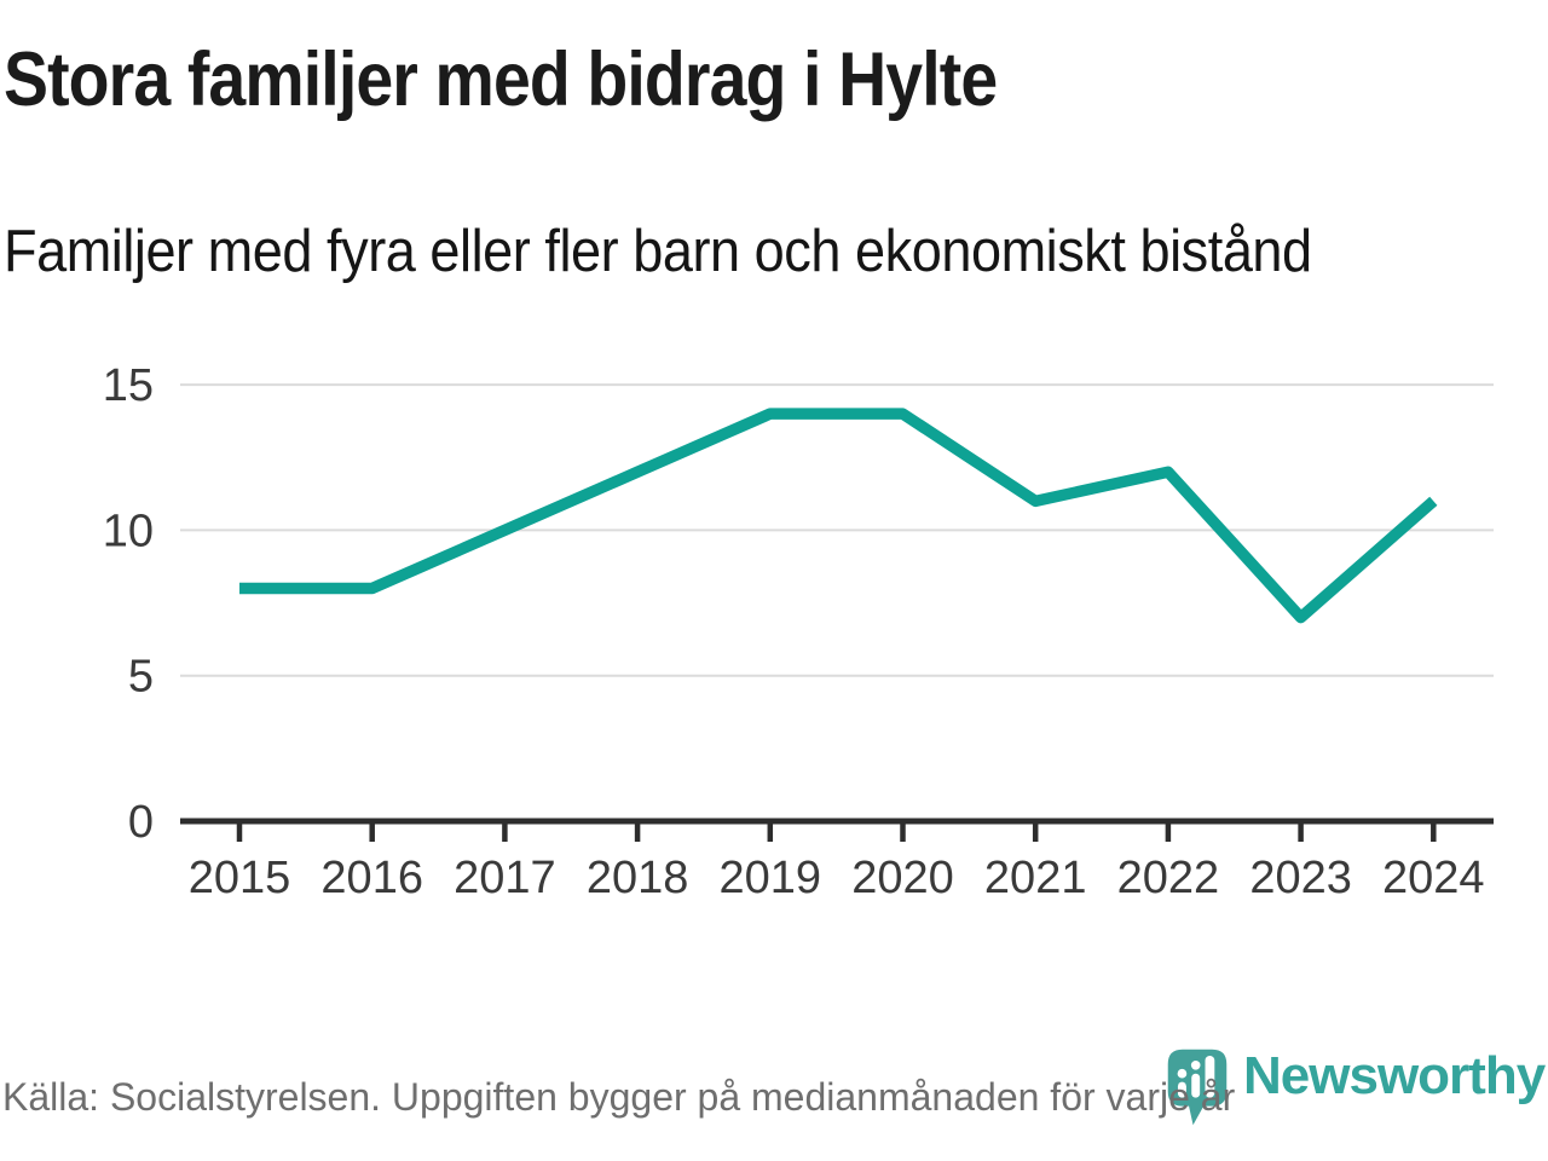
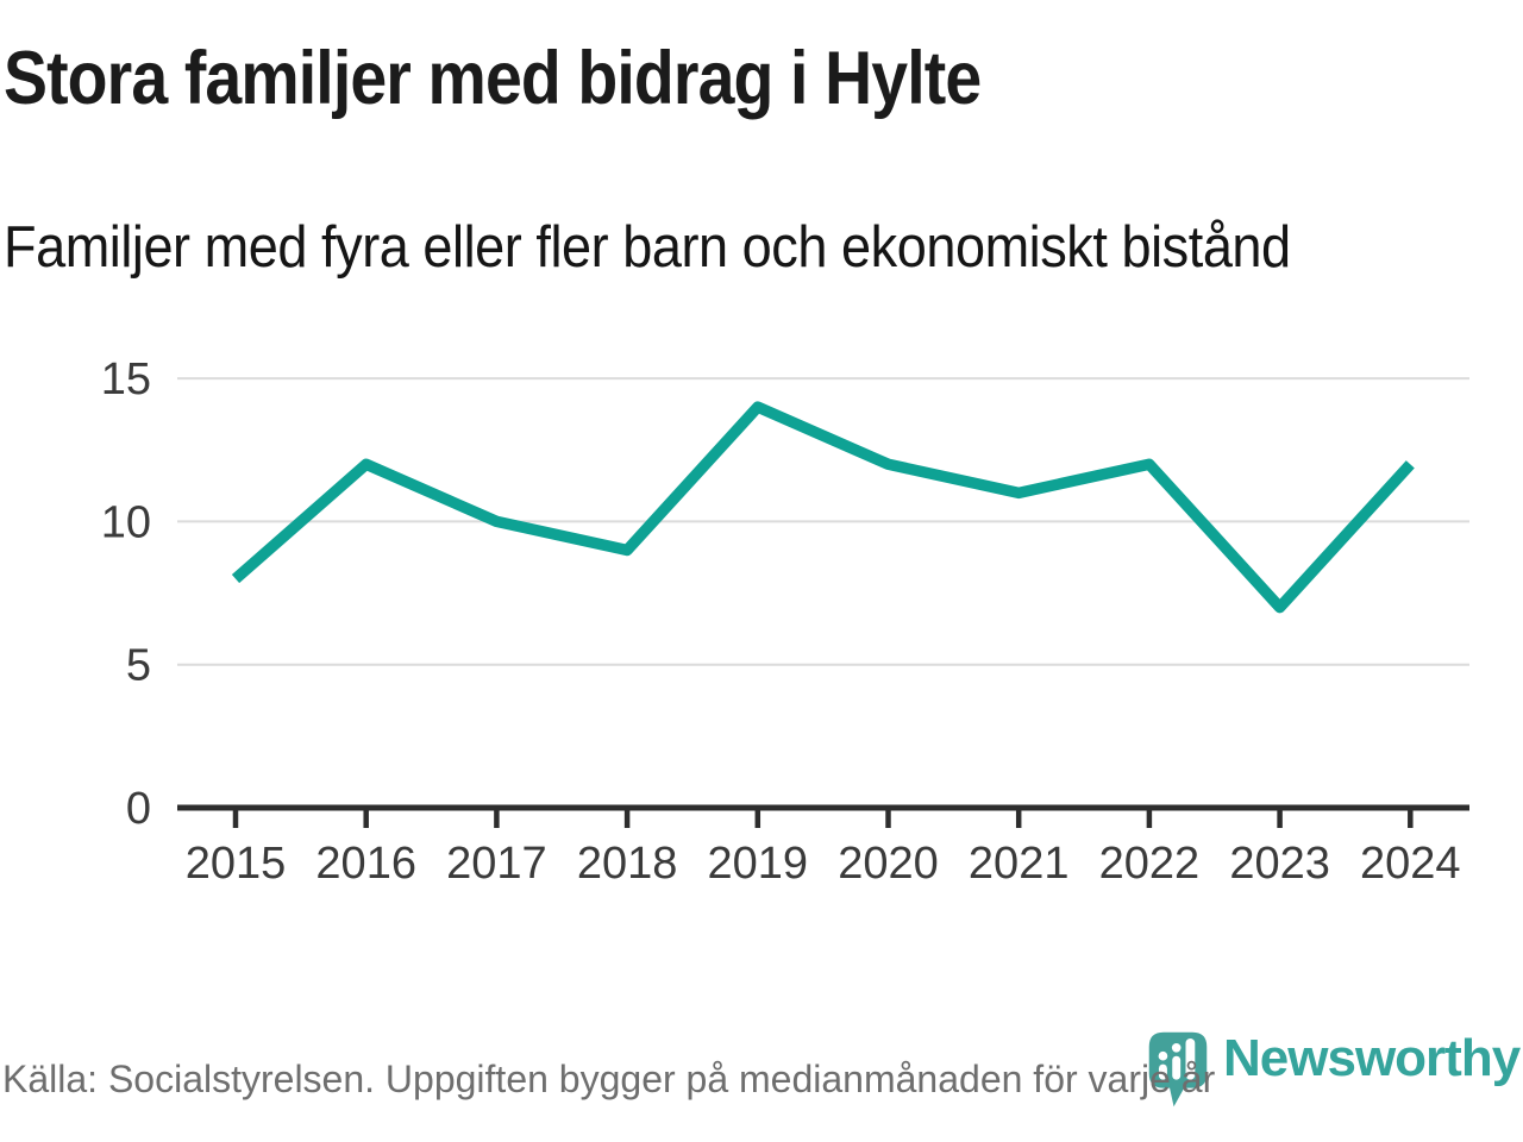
2016: 8 -> 12
2018: 12 -> 9
2020: 14 -> 12
2024: 11 -> 12
